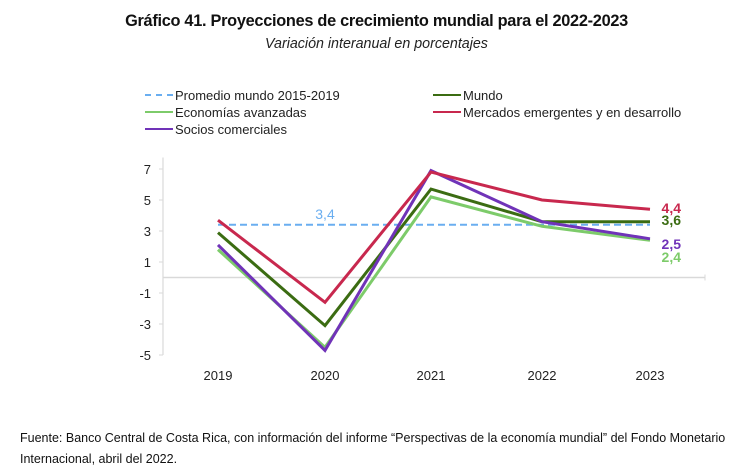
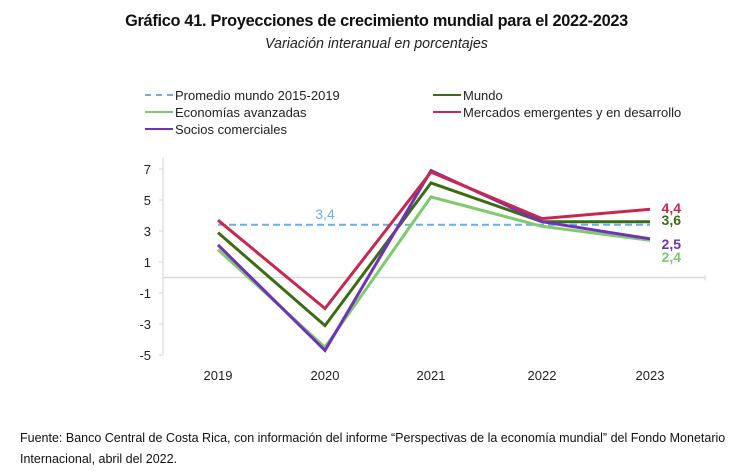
Mercados emergentes y en desarrollo/2020: -1.6 -> -2.0
Mundo/2021: 5.7 -> 6.1
Mercados emergentes y en desarrollo/2022: 5.0 -> 3.8
